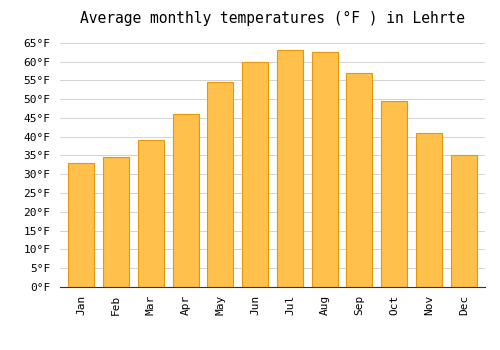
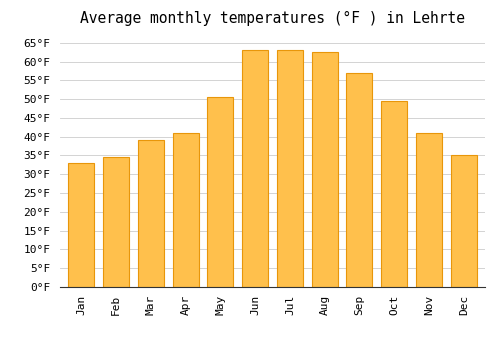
Apr: 46.0°F -> 41.0°F
May: 54.5°F -> 50.5°F
Jun: 60.0°F -> 63.0°F
